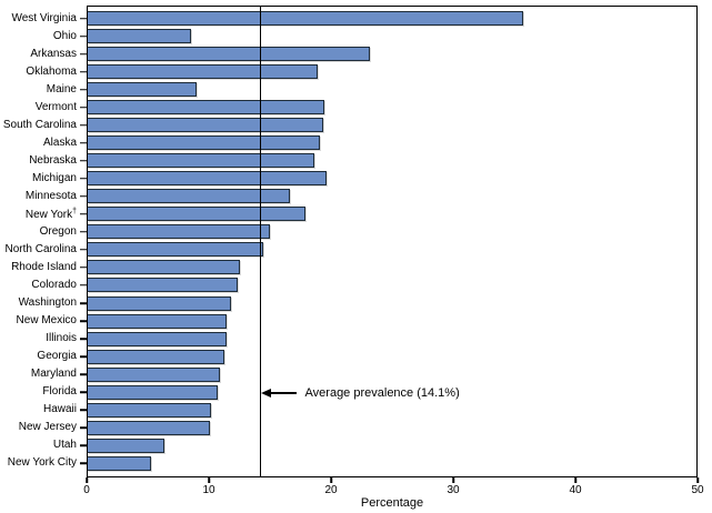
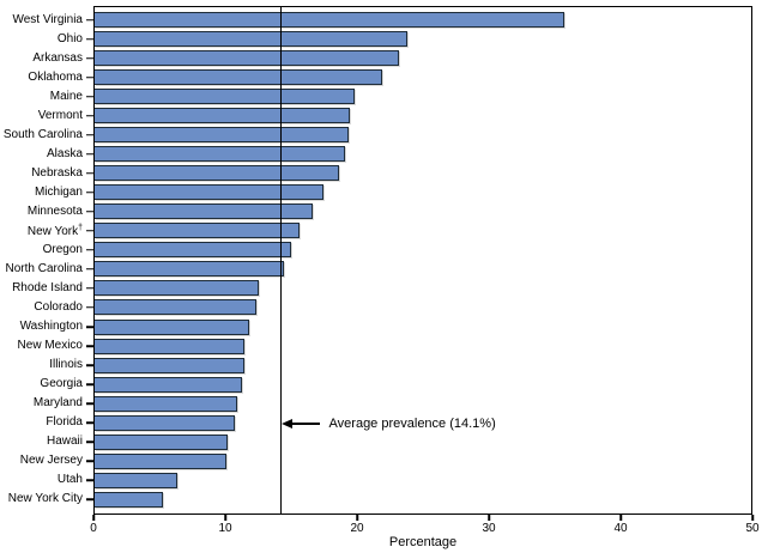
Ohio: 8.5 -> 23.8
Oklahoma: 18.9 -> 21.9
Maine: 8.9 -> 19.8
Michigan: 19.6 -> 17.4
New York†: 17.9 -> 15.6
